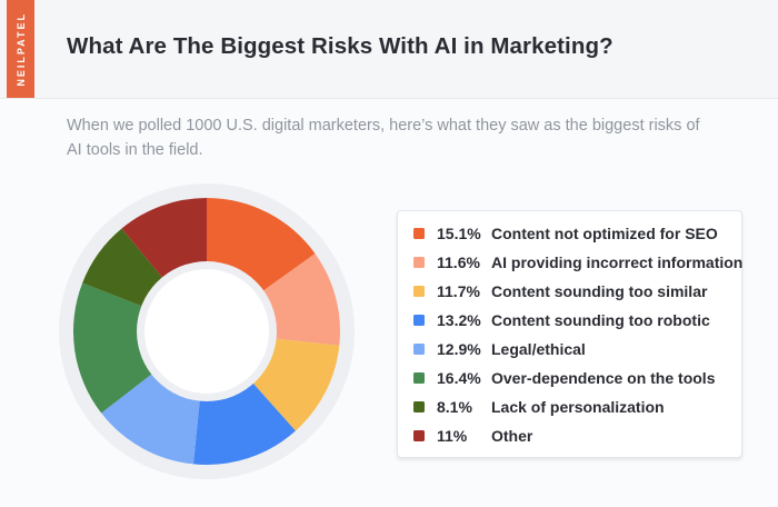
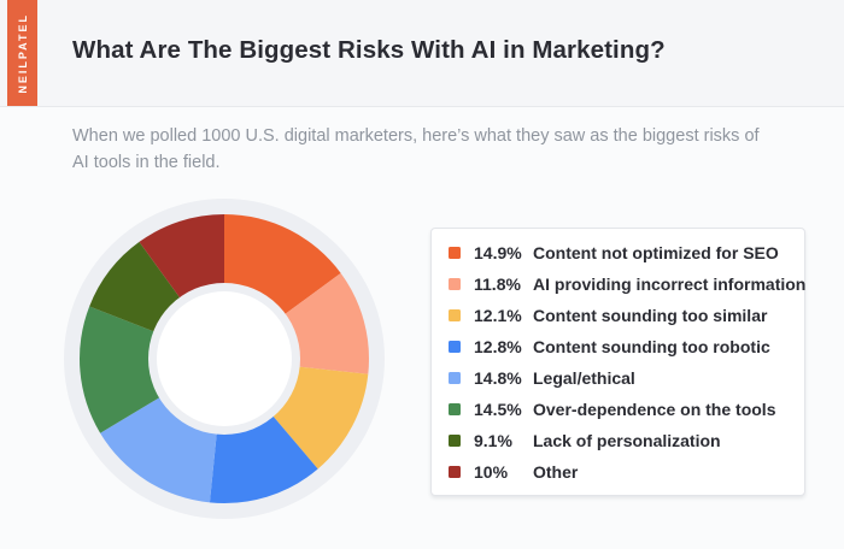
Content not optimized for SEO: 15.1% -> 14.9%
AI providing incorrect information: 11.6% -> 11.8%
Content sounding too similar: 11.7% -> 12.1%
Content sounding too robotic: 13.2% -> 12.8%
Legal/ethical: 12.9% -> 14.8%
Over-dependence on the tools: 16.4% -> 14.5%
Lack of personalization: 8.1% -> 9.1%
Other: 11% -> 10%
